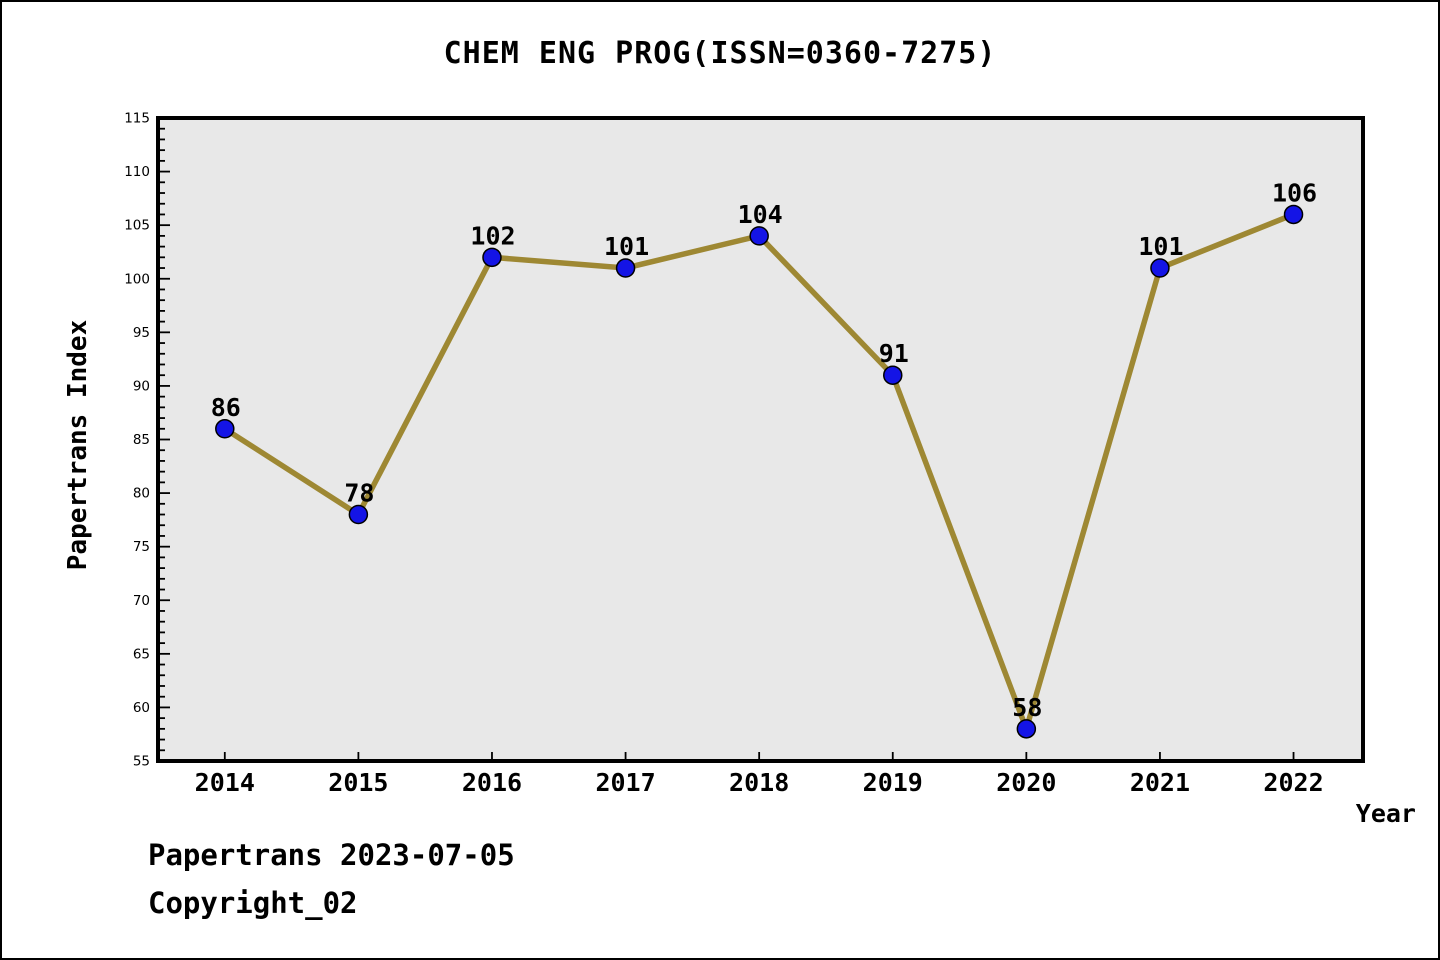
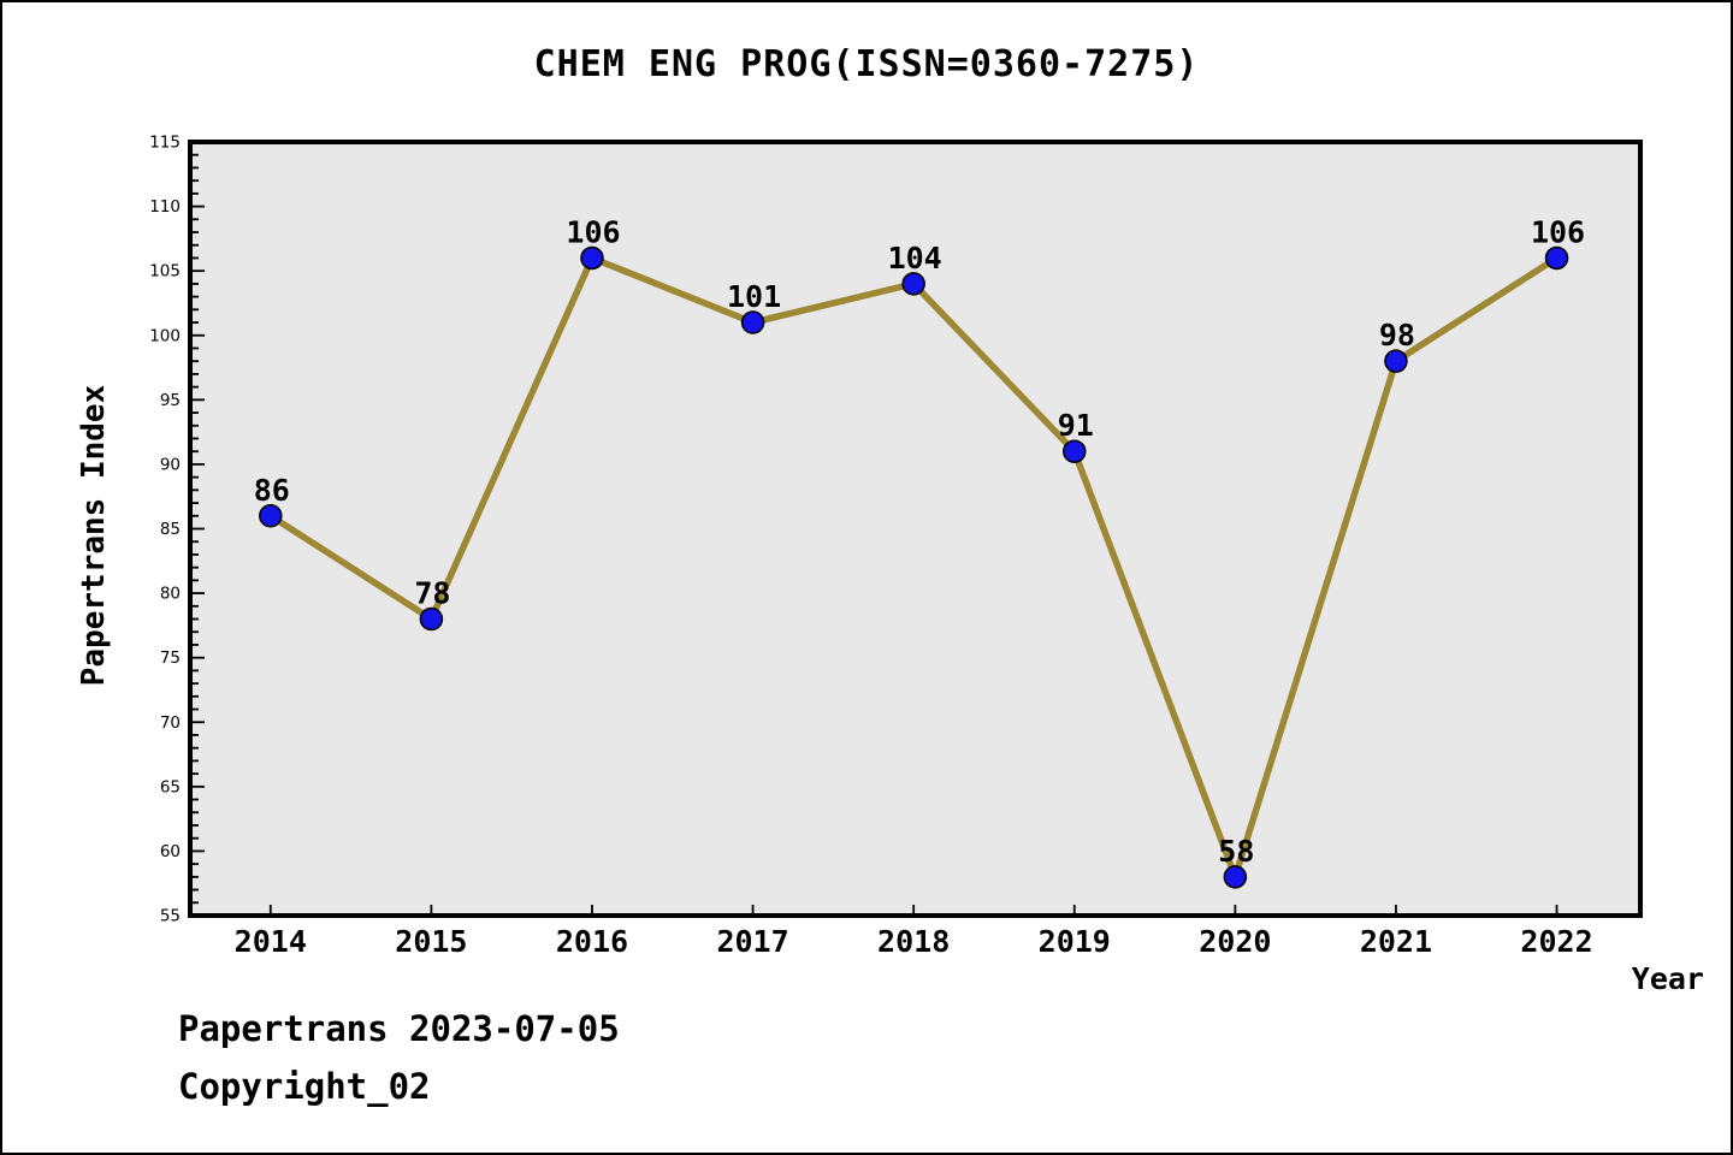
2016: 102 -> 106
2021: 101 -> 98
